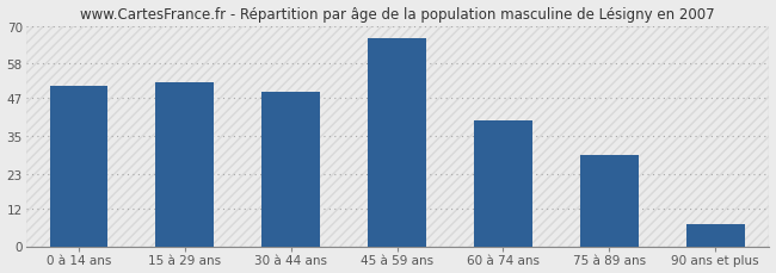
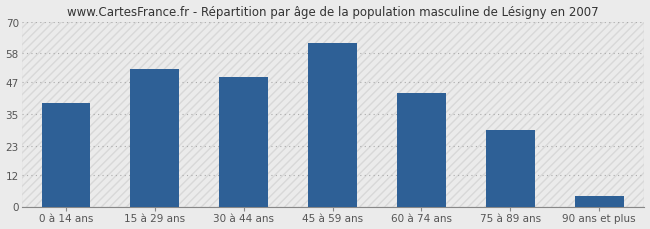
0 à 14 ans: 51 -> 39
45 à 59 ans: 66 -> 62
60 à 74 ans: 40 -> 43
90 ans et plus: 7 -> 4
